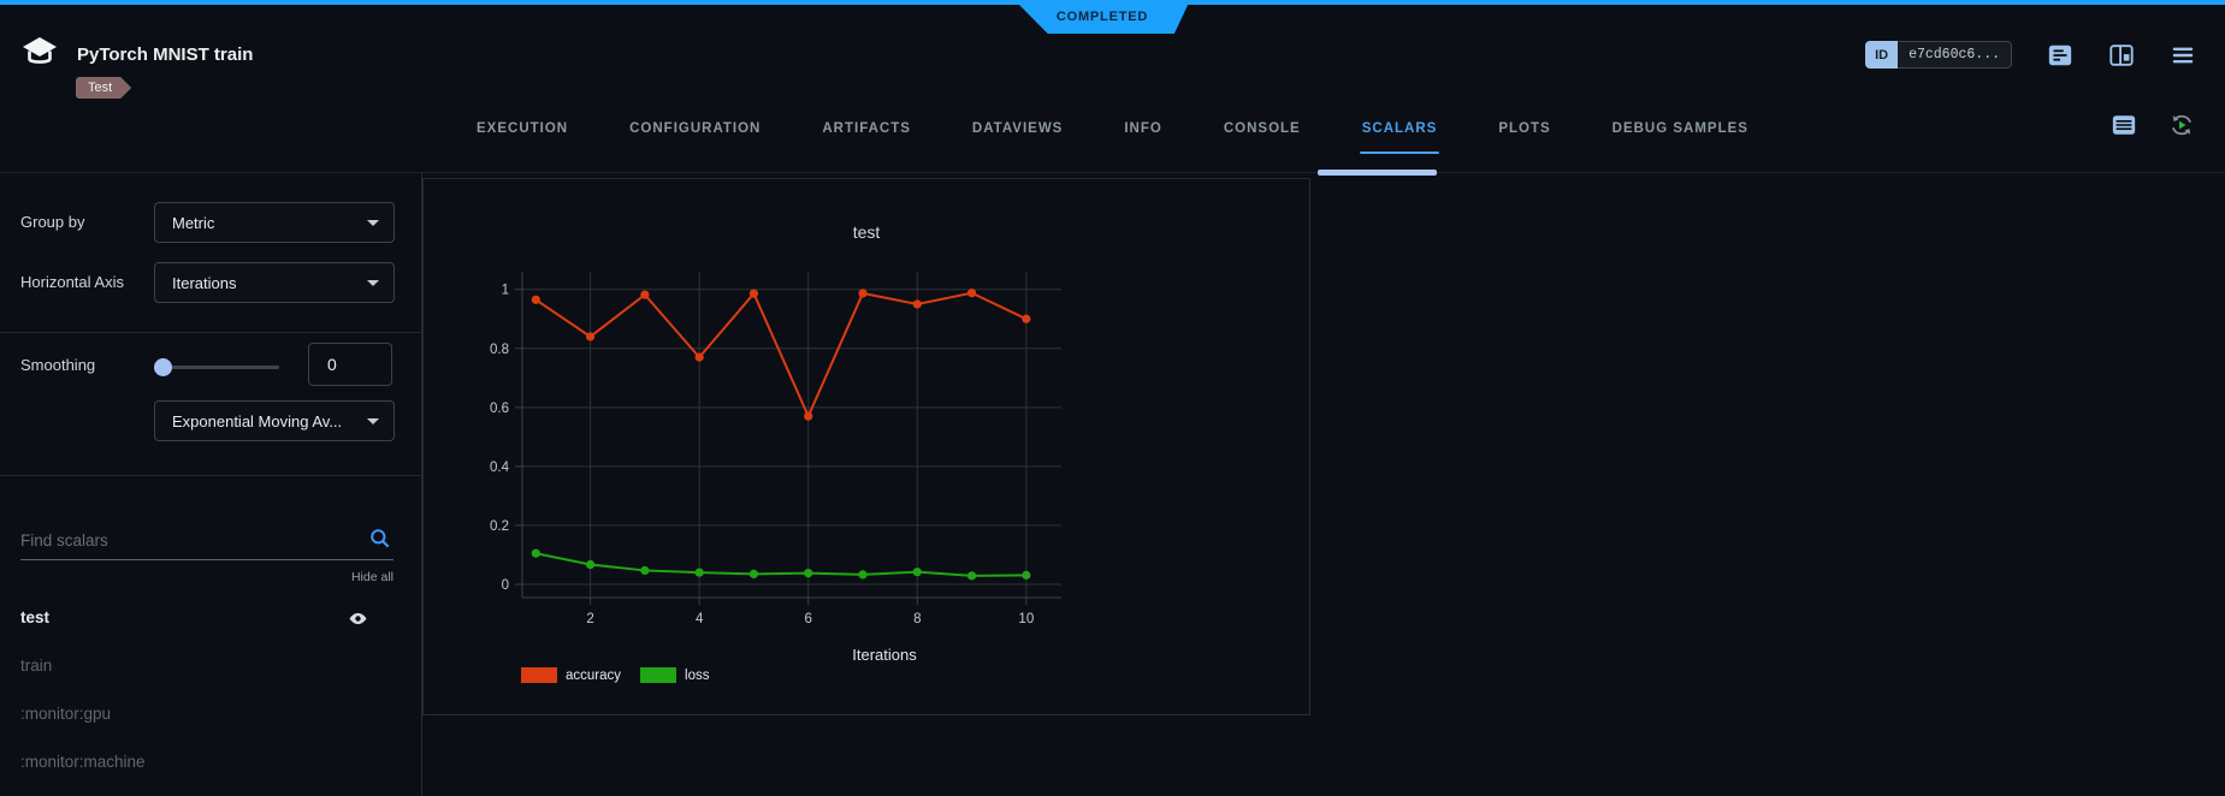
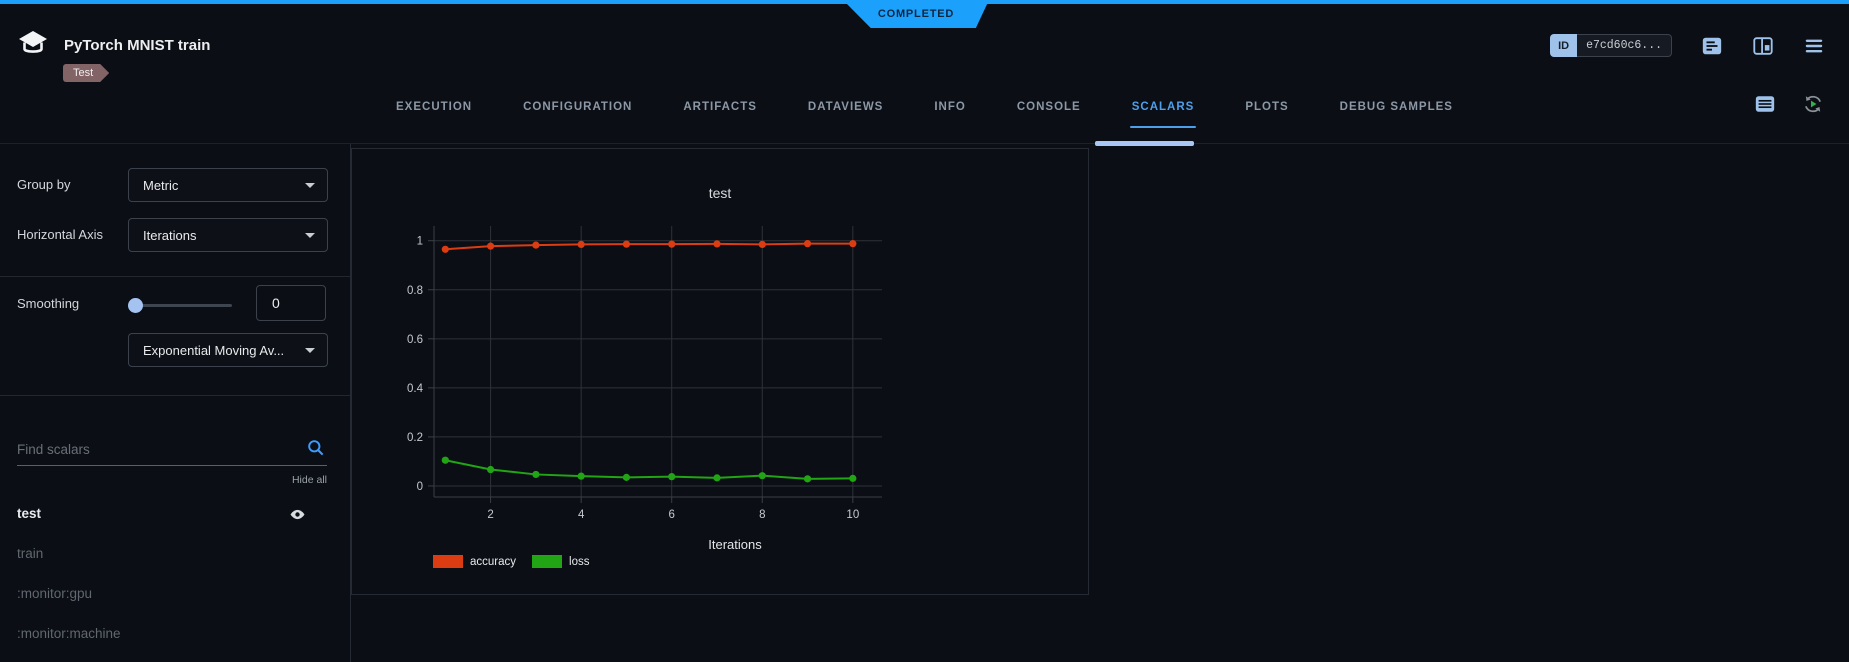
accuracy/2: 0.84 -> 0.98
accuracy/4: 0.77 -> 0.98
accuracy/6: 0.57 -> 0.99
accuracy/8: 0.95 -> 0.98
accuracy/10: 0.90 -> 0.99
